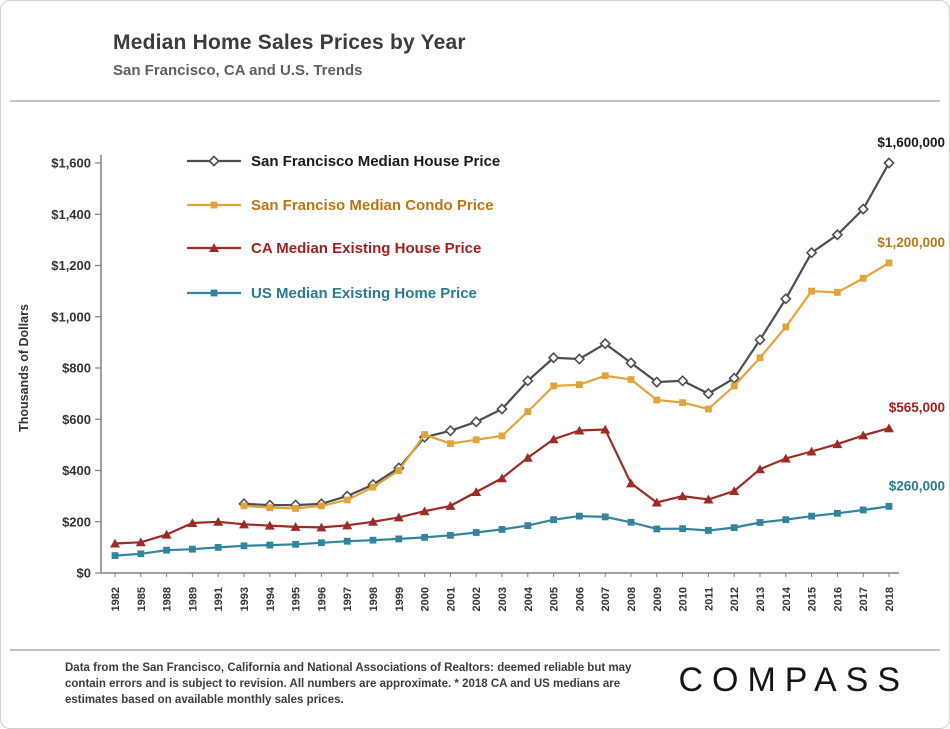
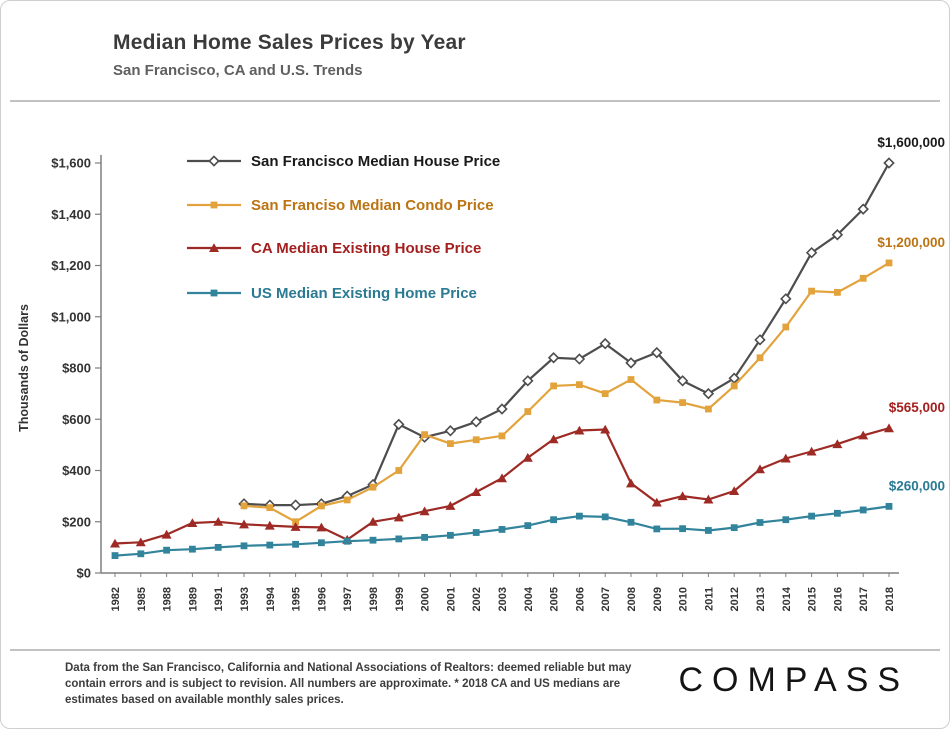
San Franciso Median Condo Price/1995: $250 -> $200
CA Median Existing House Price/1997: $190 -> $130
San Francisco Median House Price/1999: $410 -> $580
San Franciso Median Condo Price/2007: $770 -> $700
San Francisco Median House Price/2009: $740 -> $860
